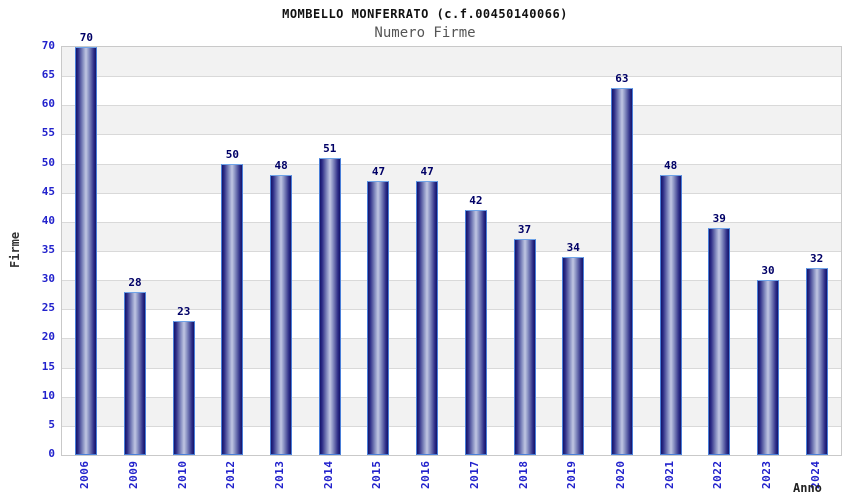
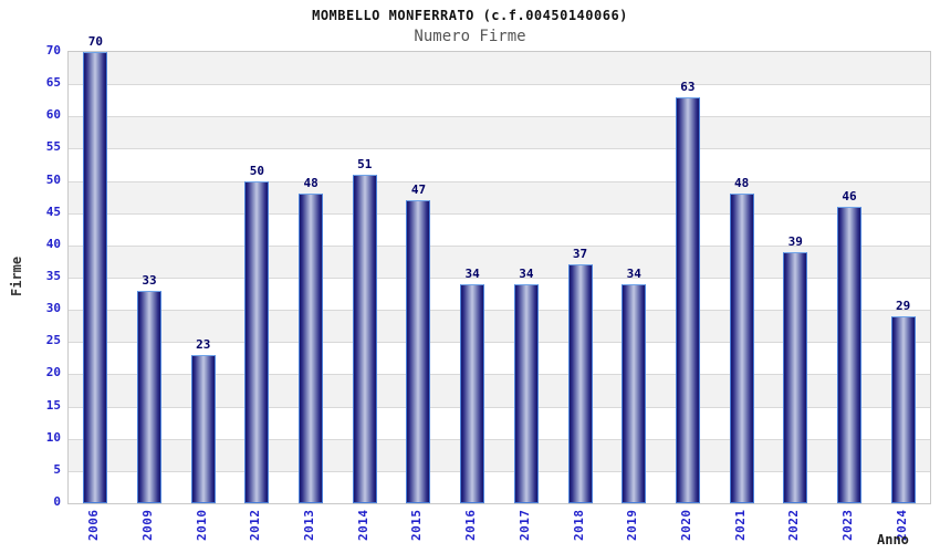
2009: 28 -> 33
2016: 47 -> 34
2017: 42 -> 34
2023: 30 -> 46
2024: 32 -> 29
